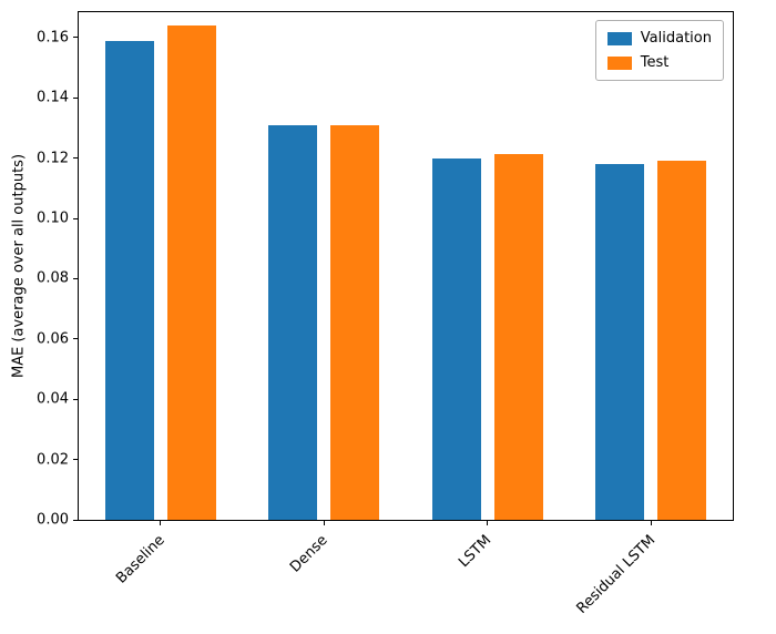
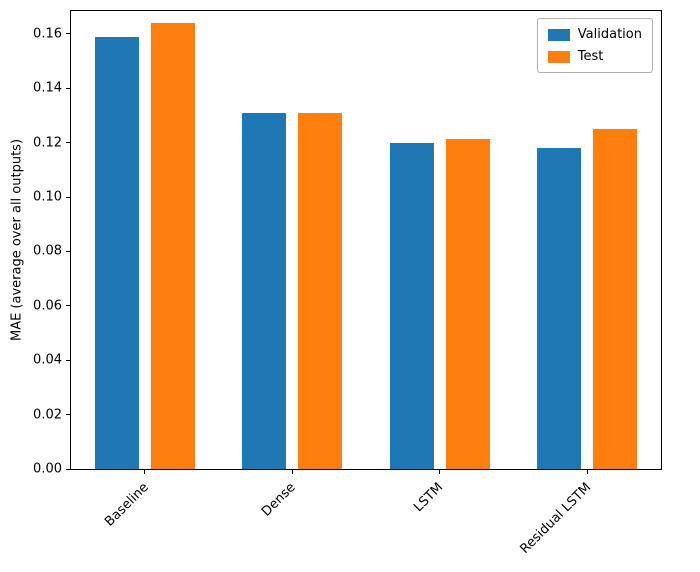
Test/Residual LSTM: 0.119 -> 0.125
